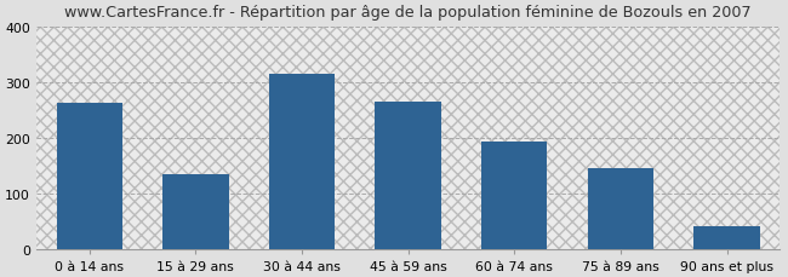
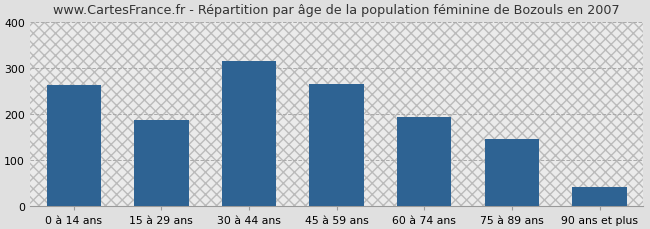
15 à 29 ans: 135 -> 187
